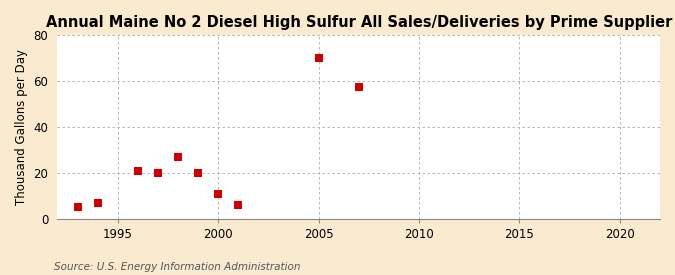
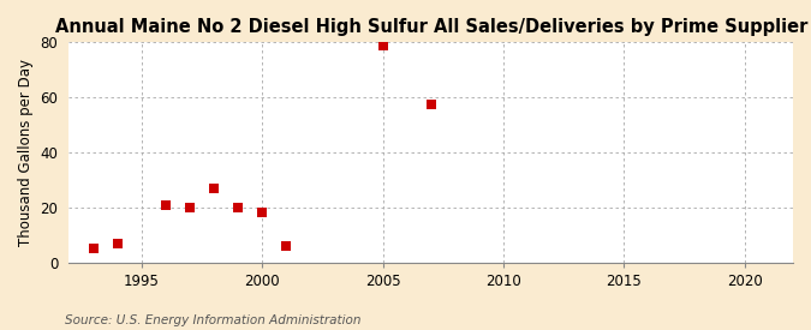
2000: 11.0 -> 18.0
2005: 70.0 -> 79.0
